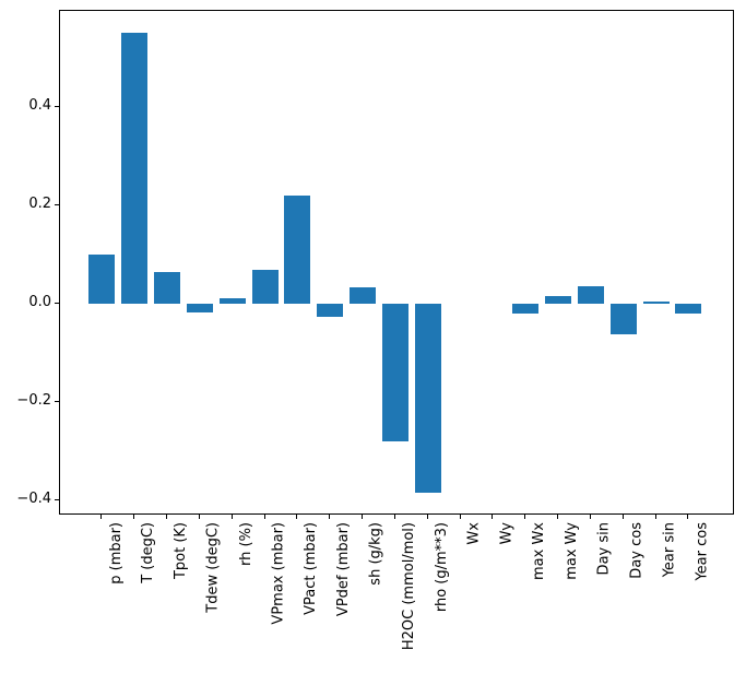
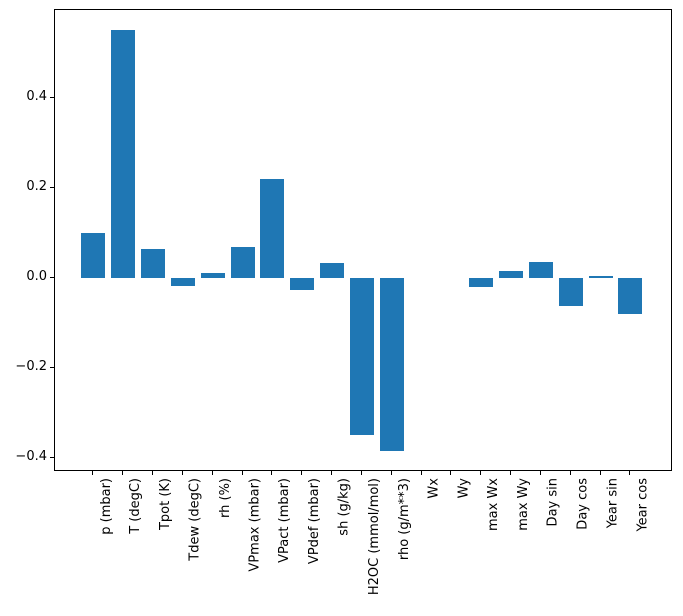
H2OC (mmol/mol): -0.28 -> -0.35
Year cos: -0.02 -> -0.08
